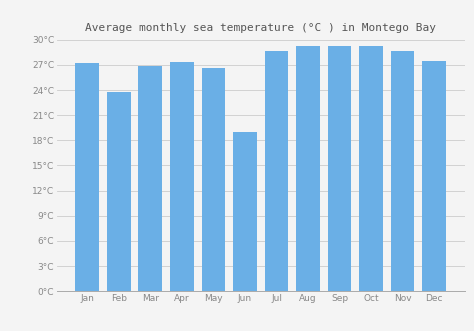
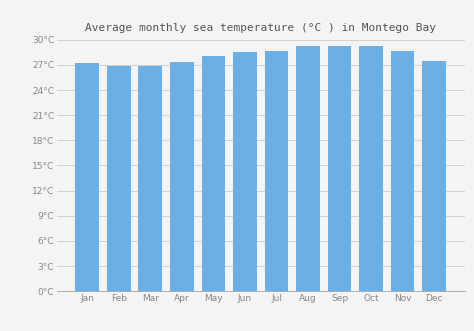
Feb: 23.8°C -> 26.9°C
May: 26.6°C -> 28.0°C
Jun: 19.0°C -> 28.5°C
